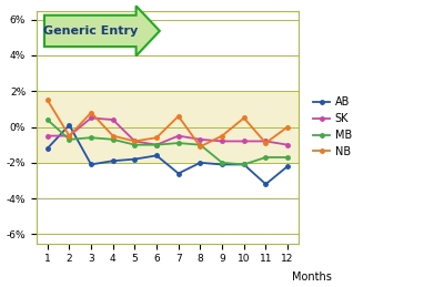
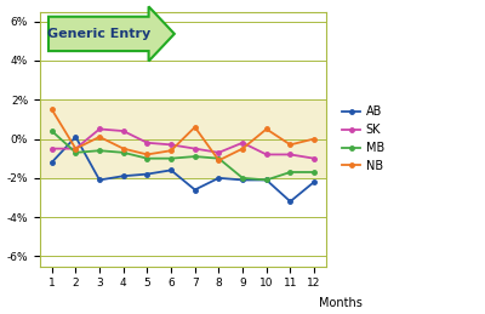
NB/3: 0.8% -> 0.1%
SK/5: -0.8% -> -0.2%
SK/6: -1.0% -> -0.3%
SK/9: -0.8% -> -0.2%
NB/11: -0.9% -> -0.3%
